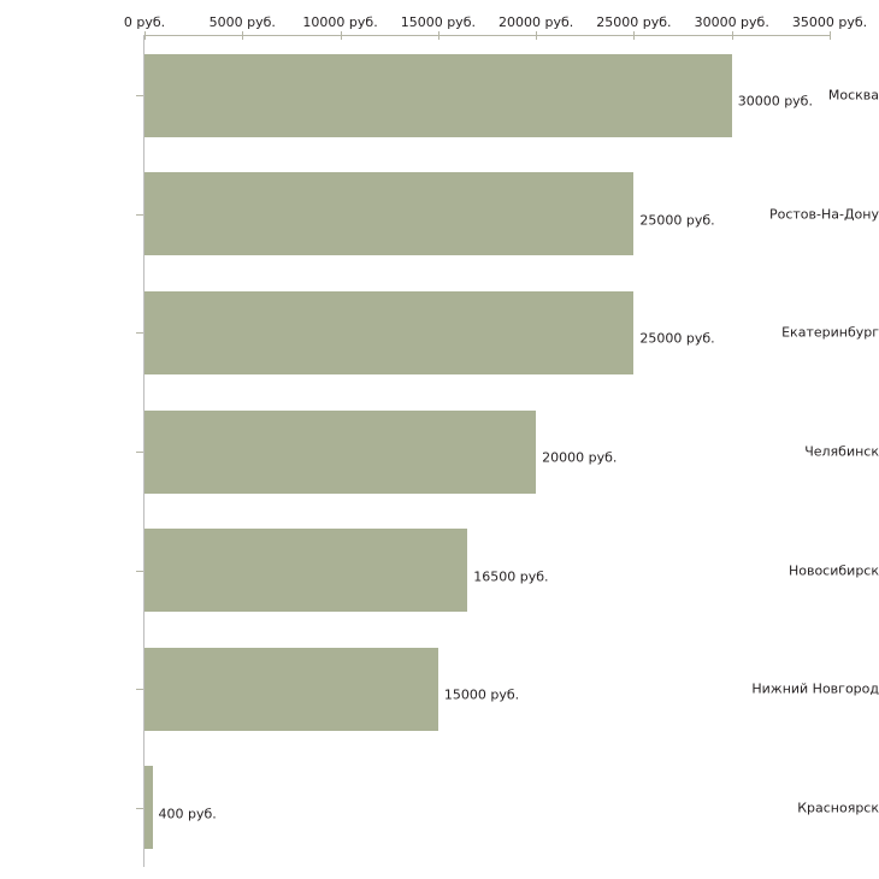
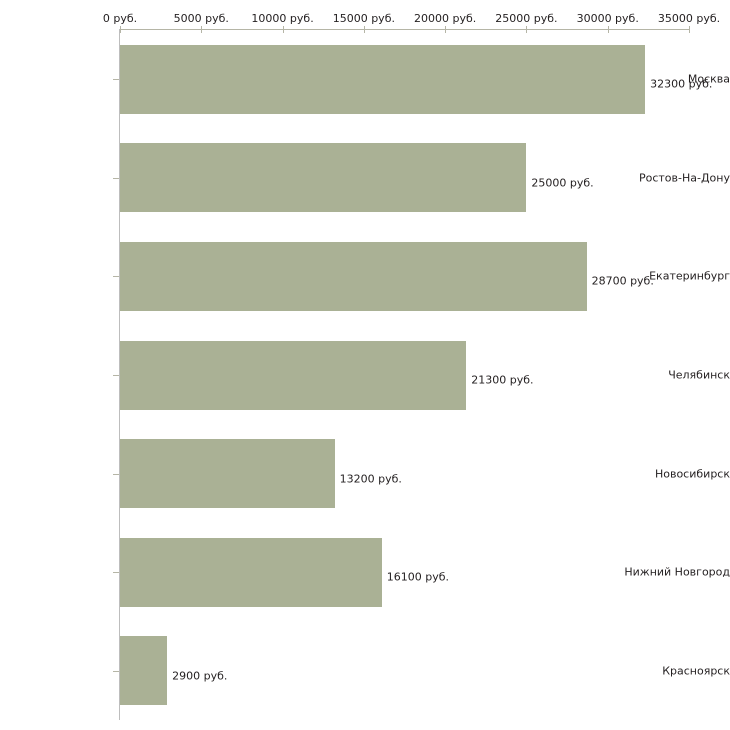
Москва: 30000 -> 32300
Екатеринбург: 25000 -> 28700
Челябинск: 20000 -> 21300
Новосибирск: 16500 -> 13200
Нижний Новгород: 15000 -> 16100
Красноярск: 400 -> 2900
